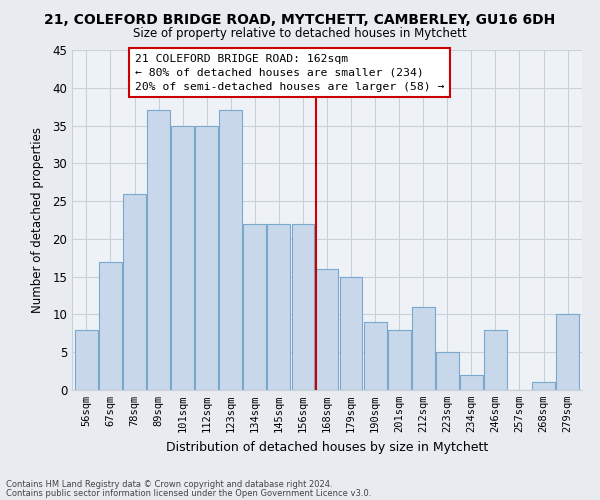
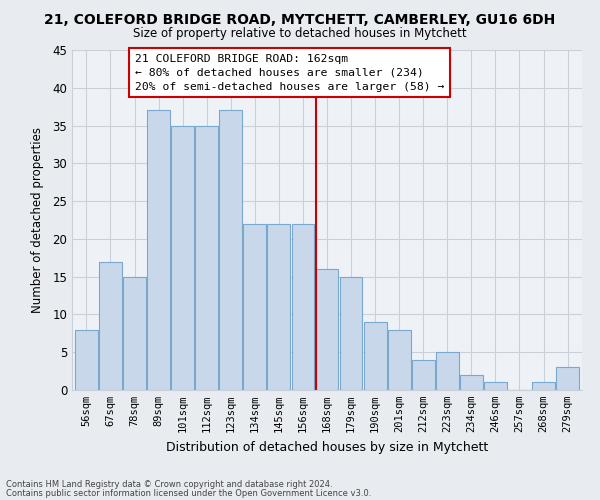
78sqm: 26 -> 15
212sqm: 11 -> 4
246sqm: 8 -> 1
279sqm: 10 -> 3
